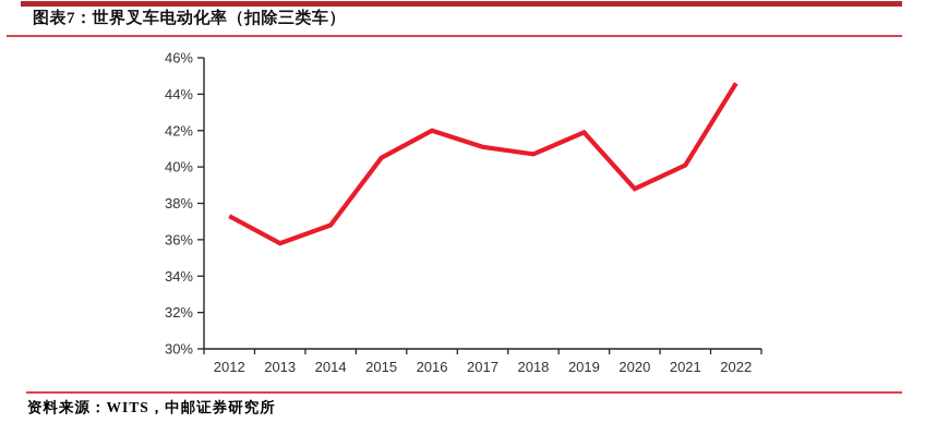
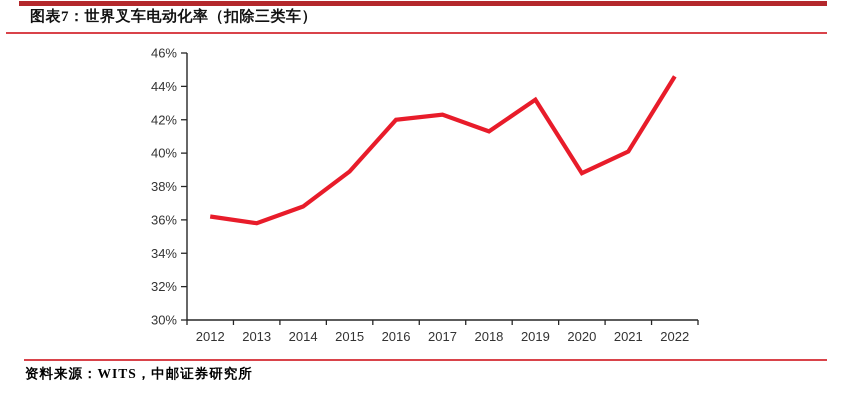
2012: 37.3% -> 36.2%
2015: 40.5% -> 38.9%
2017: 41.1% -> 42.3%
2018: 40.7% -> 41.3%
2019: 41.9% -> 43.2%
